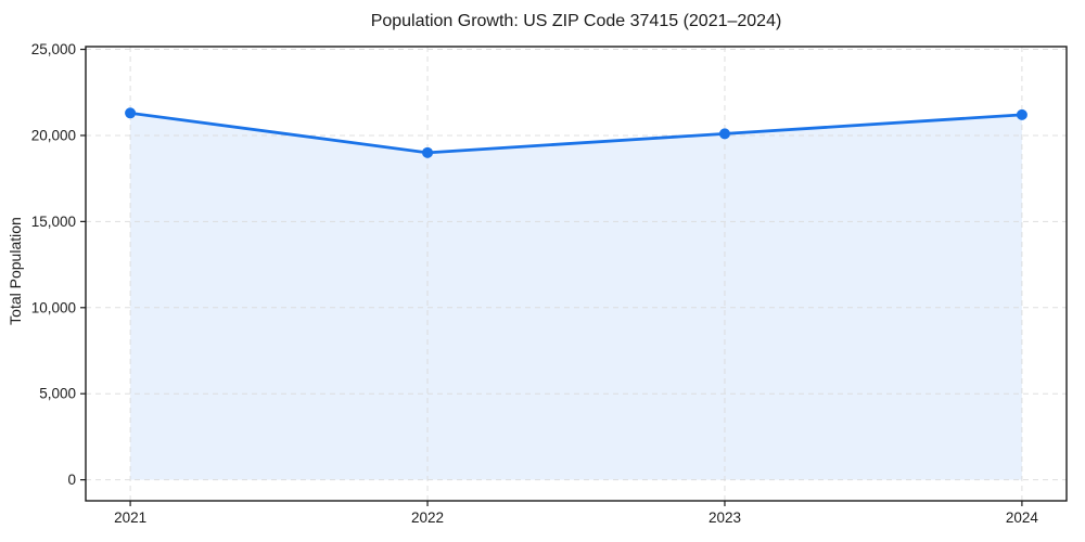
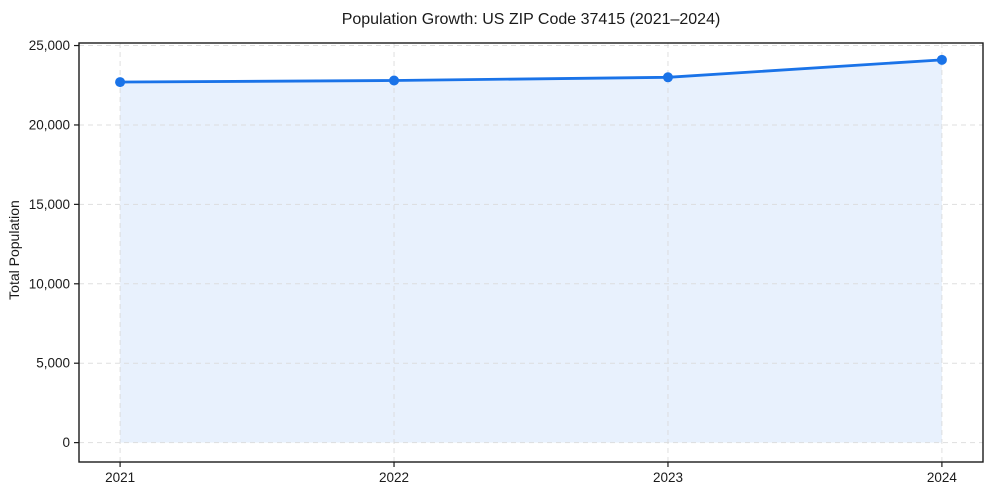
2021: 21300 -> 22700
2022: 19000 -> 22800
2023: 20100 -> 23000
2024: 21200 -> 24100
